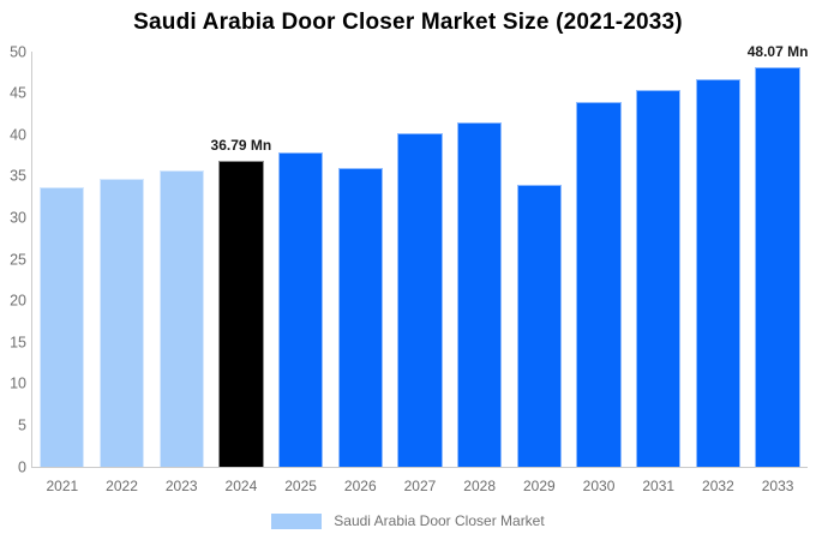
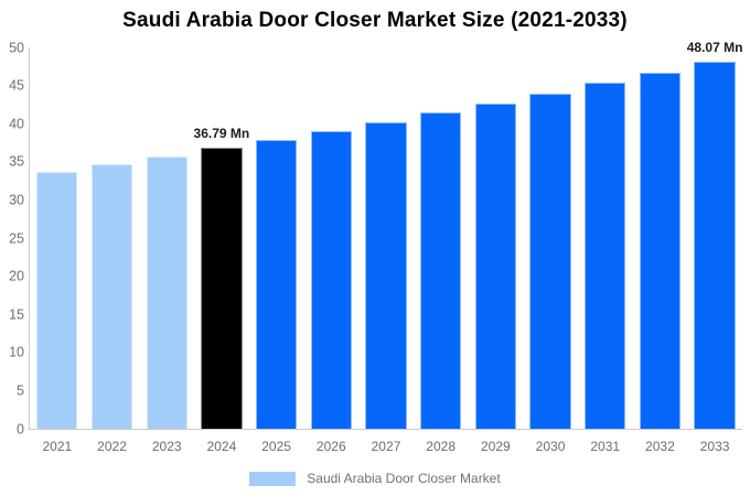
2026: 36 -> 39
2029: 34 -> 43
